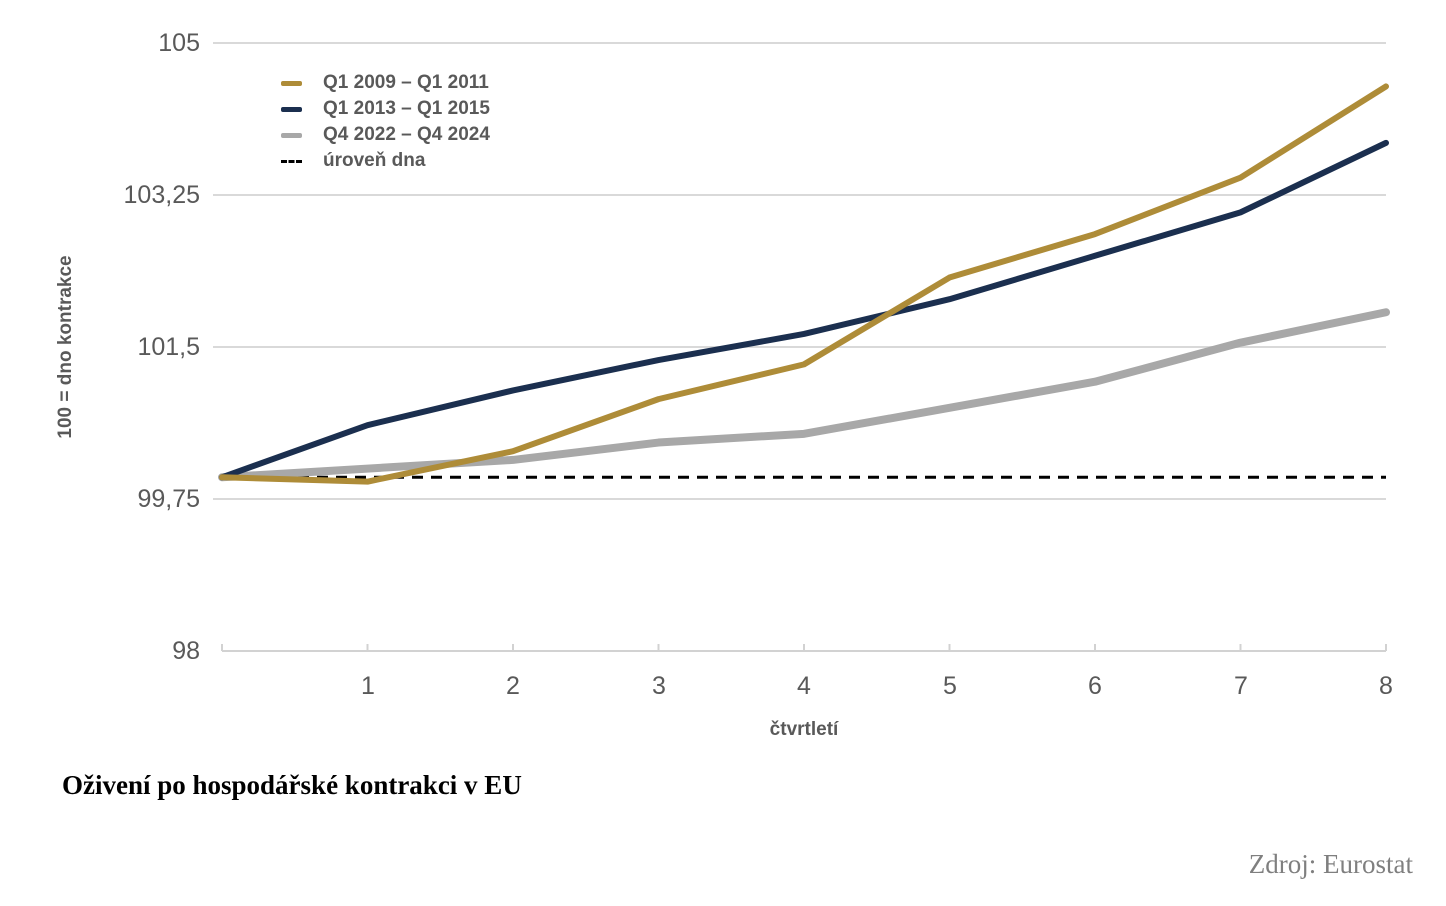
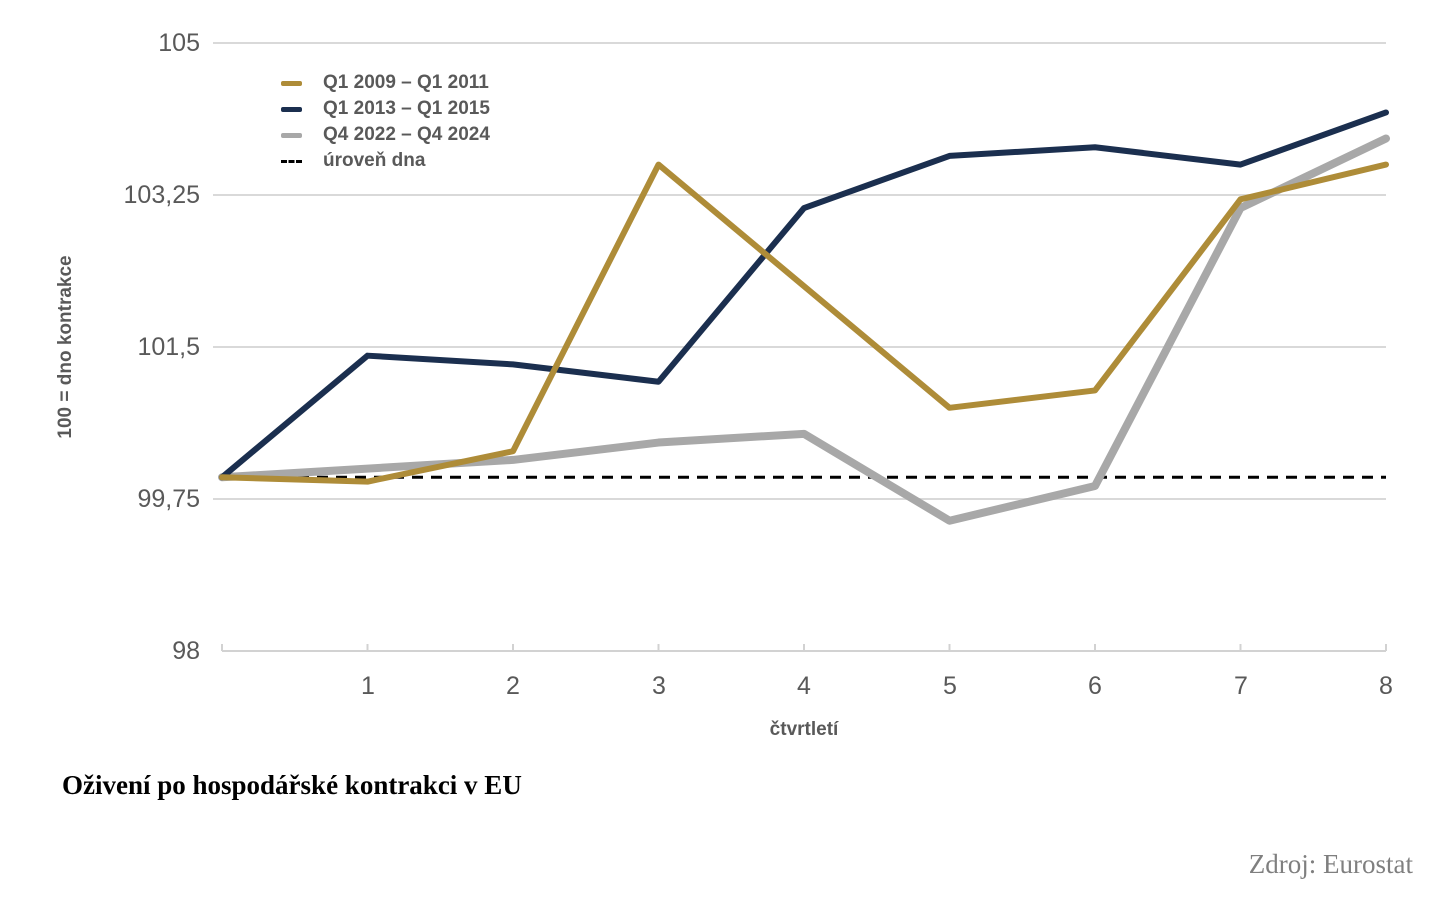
Q1 2013 – Q1 2015/1: 100,6 -> 101,4
Q1 2013 – Q1 2015/2: 101,0 -> 101,3
Q1 2009 – Q1 2011/3: 100,9 -> 103,6
Q1 2013 – Q1 2015/3: 101,3 -> 101,1
Q1 2009 – Q1 2011/4: 101,3 -> 102,2
Q1 2013 – Q1 2015/4: 101,7 -> 103,1
Q1 2009 – Q1 2011/5: 102,3 -> 100,8
Q1 2013 – Q1 2015/5: 102,0 -> 103,7
Q4 2022 – Q4 2024/5: 100,8 -> 99,5
Q1 2009 – Q1 2011/6: 102,8 -> 101,0
Q1 2013 – Q1 2015/6: 102,5 -> 103,8
Q4 2022 – Q4 2024/6: 101,1 -> 99,9
Q1 2009 – Q1 2011/7: 103,5 -> 103,2
Q1 2013 – Q1 2015/7: 103,0 -> 103,6
Q4 2022 – Q4 2024/7: 101,5 -> 103,1
Q1 2009 – Q1 2011/8: 104,5 -> 103,6
Q1 2013 – Q1 2015/8: 103,8 -> 104,2
Q4 2022 – Q4 2024/8: 101,9 -> 103,9
